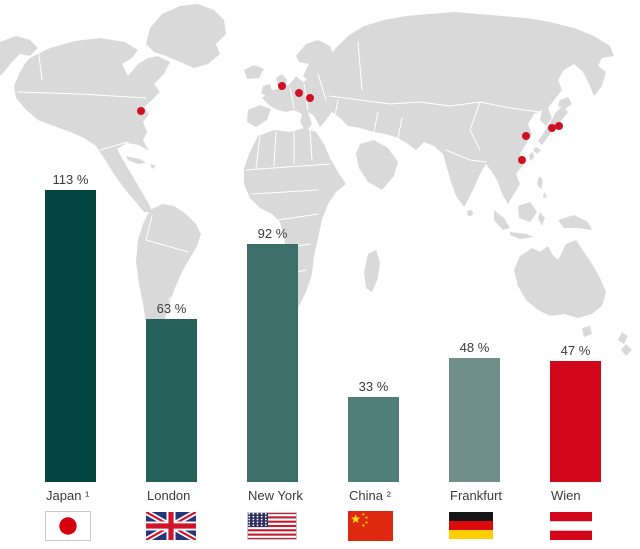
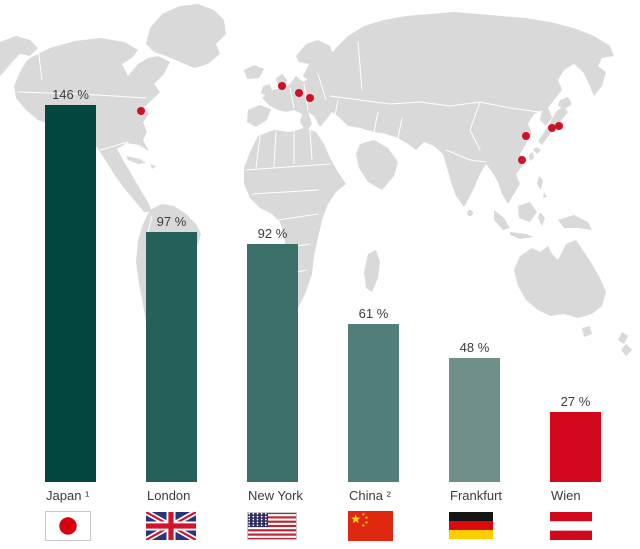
Japan ¹: 113 -> 146
London: 63 -> 97
China ²: 33 -> 61
Wien: 47 -> 27
